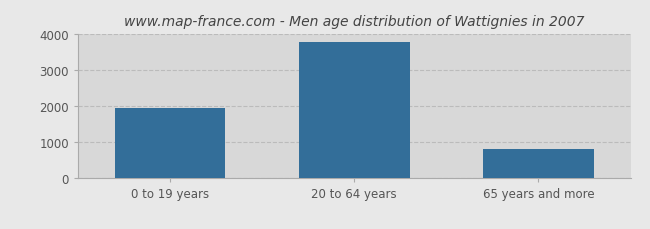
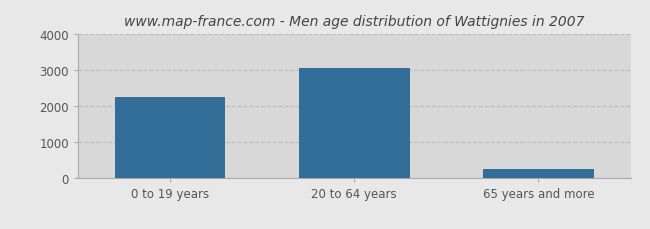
0 to 19 years: 1930 -> 2250
20 to 64 years: 3760 -> 3050
65 years and more: 800 -> 250
